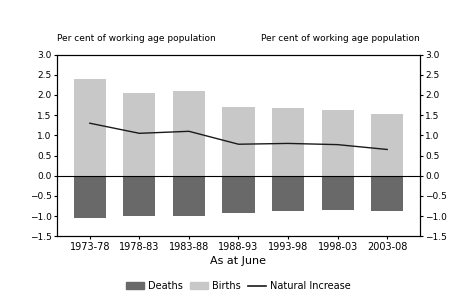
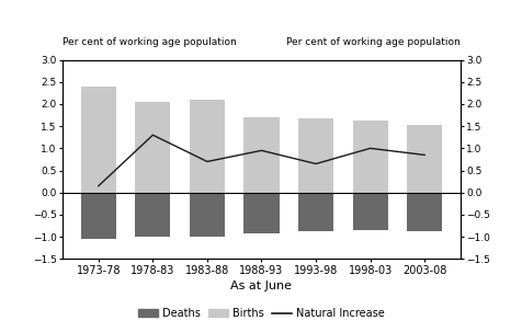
Natural Increase/1973-78: 1.30 -> 0.15
Natural Increase/1978-83: 1.05 -> 1.30
Natural Increase/1983-88: 1.10 -> 0.70
Natural Increase/1988-93: 0.78 -> 0.95
Natural Increase/1993-98: 0.80 -> 0.65
Natural Increase/1998-03: 0.77 -> 1.00
Natural Increase/2003-08: 0.65 -> 0.85
